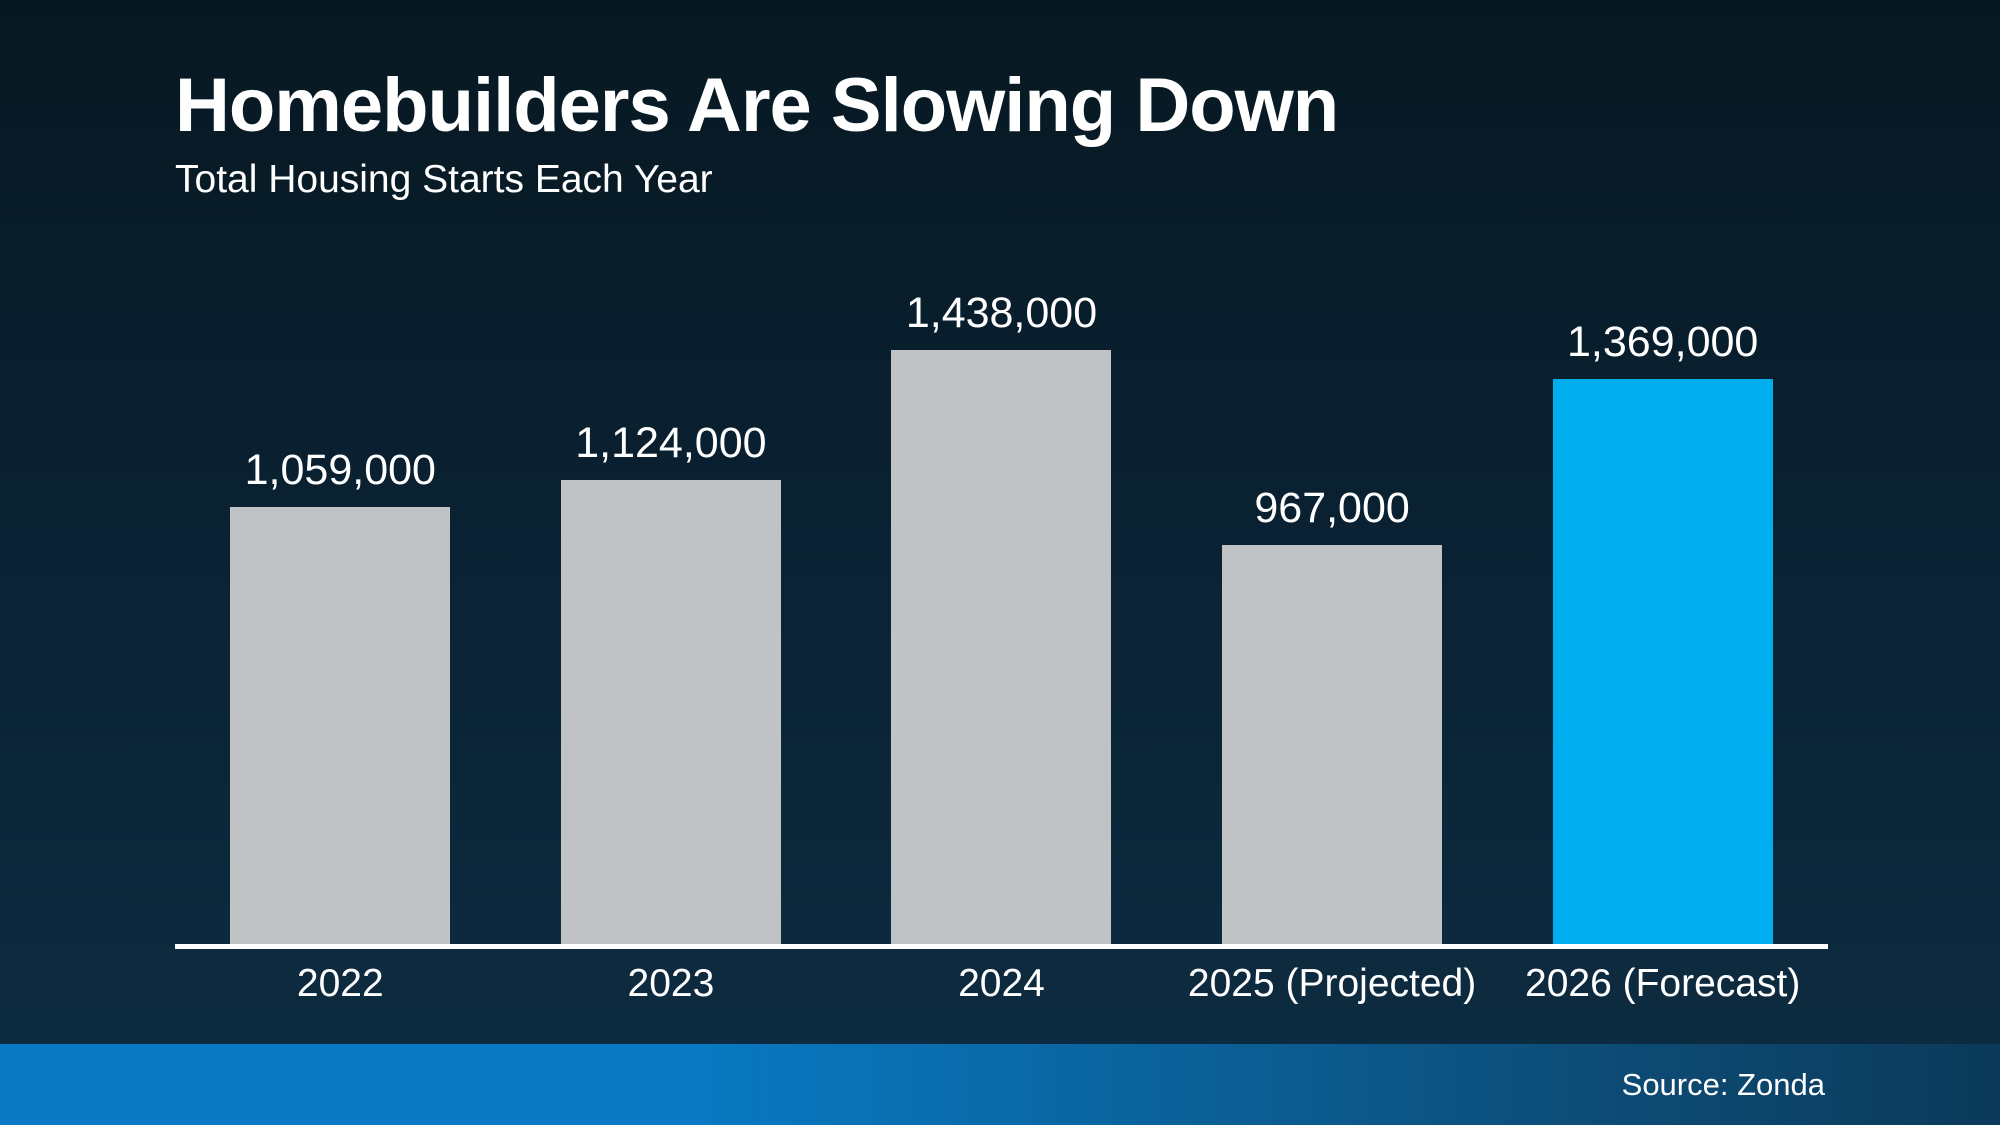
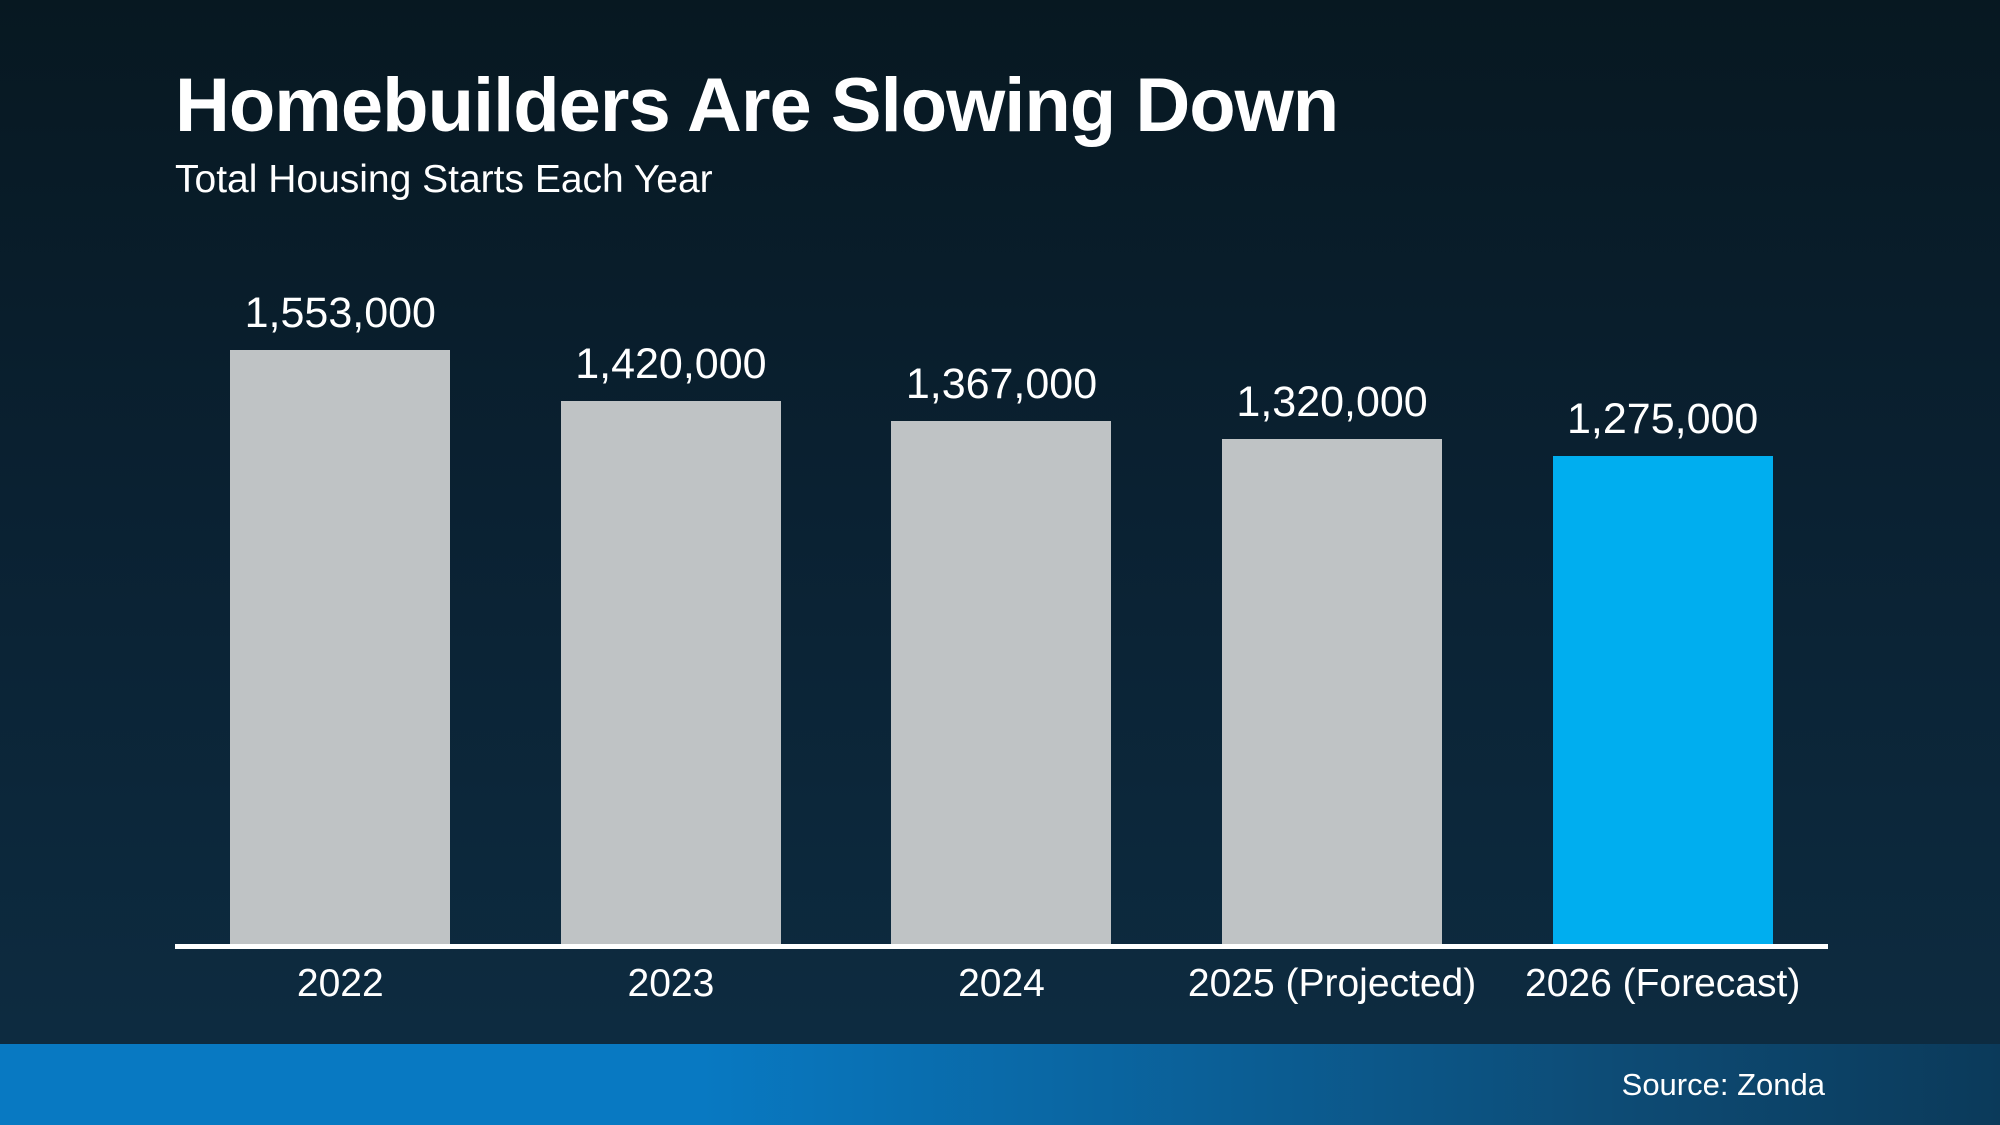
2022: 1,059,000 -> 1,553,000
2023: 1,124,000 -> 1,420,000
2024: 1,438,000 -> 1,367,000
2025 (Projected): 967,000 -> 1,320,000
2026 (Forecast): 1,369,000 -> 1,275,000
